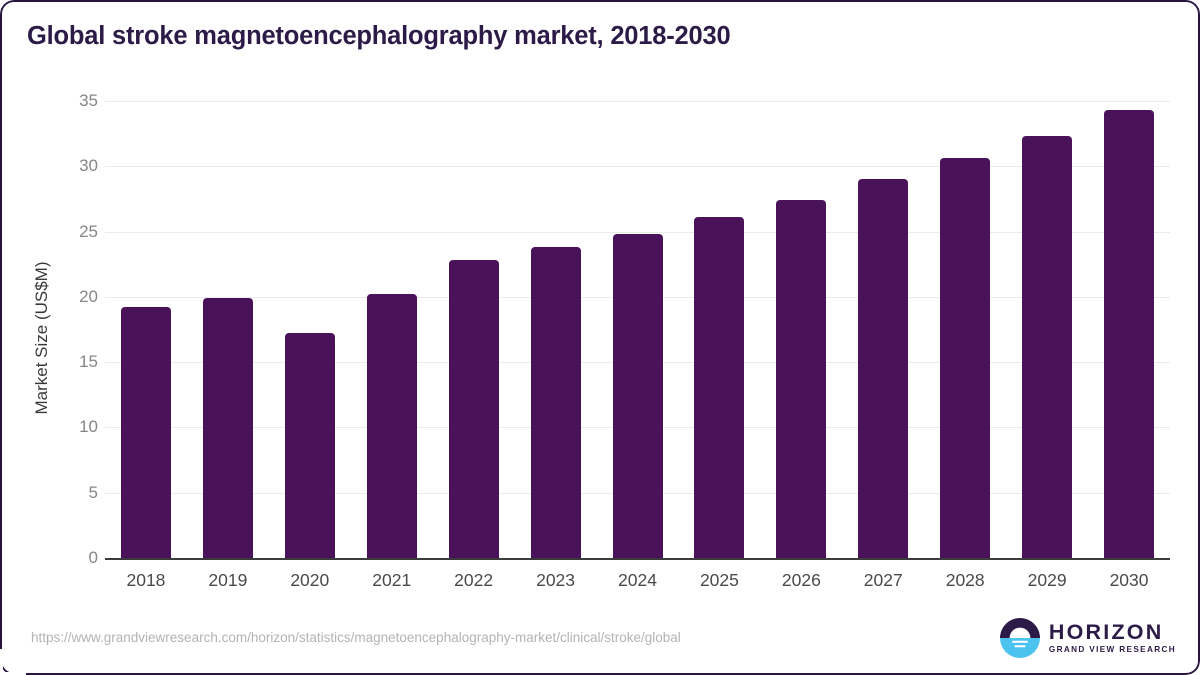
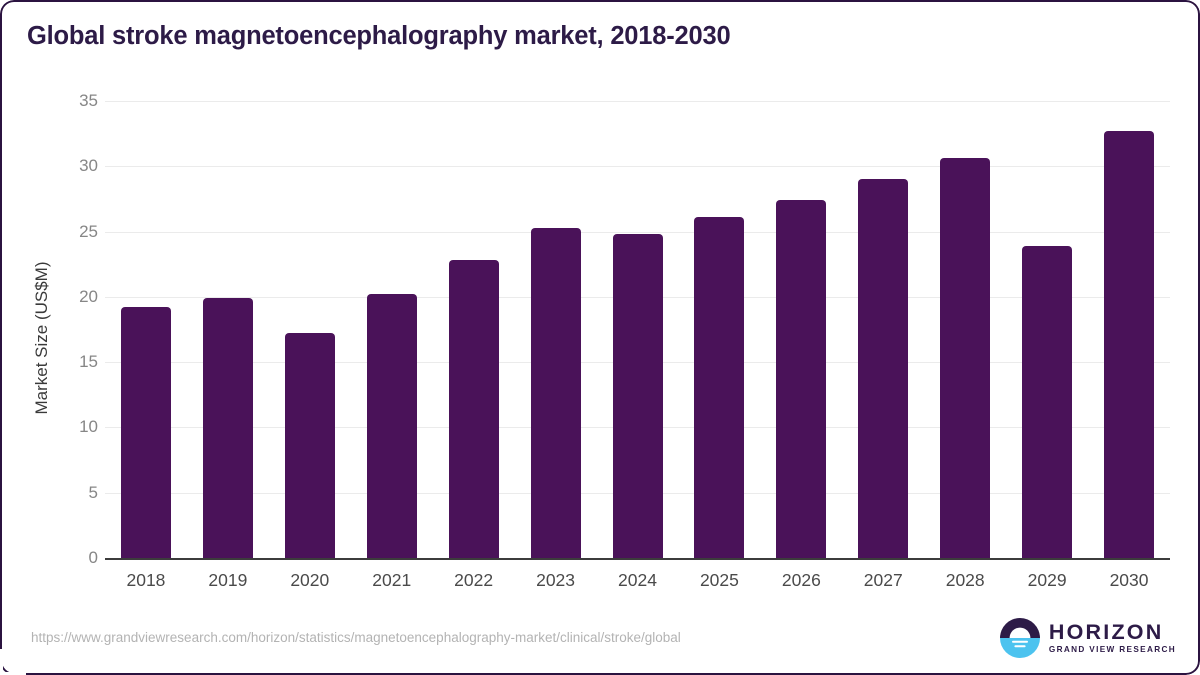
2023: 23.8 -> 25.3
2029: 32.3 -> 23.9
2030: 34.3 -> 32.7
